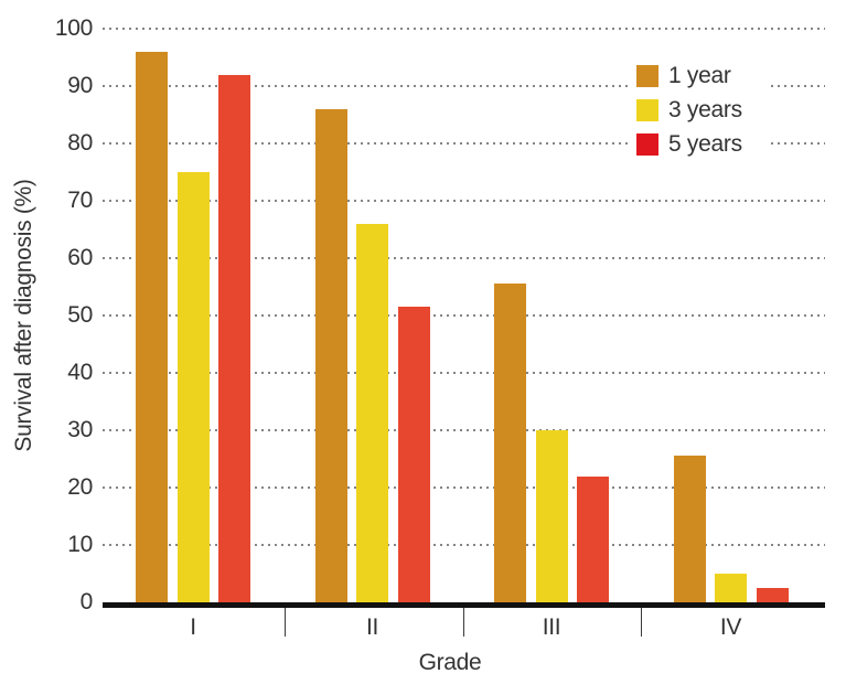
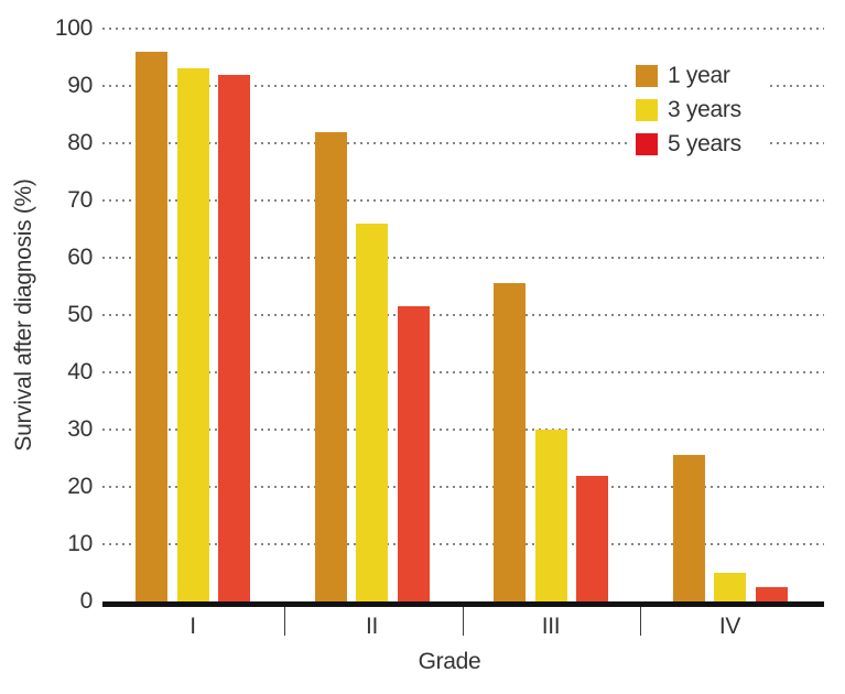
3 years/I: 75 -> 93
1 year/II: 86 -> 82
